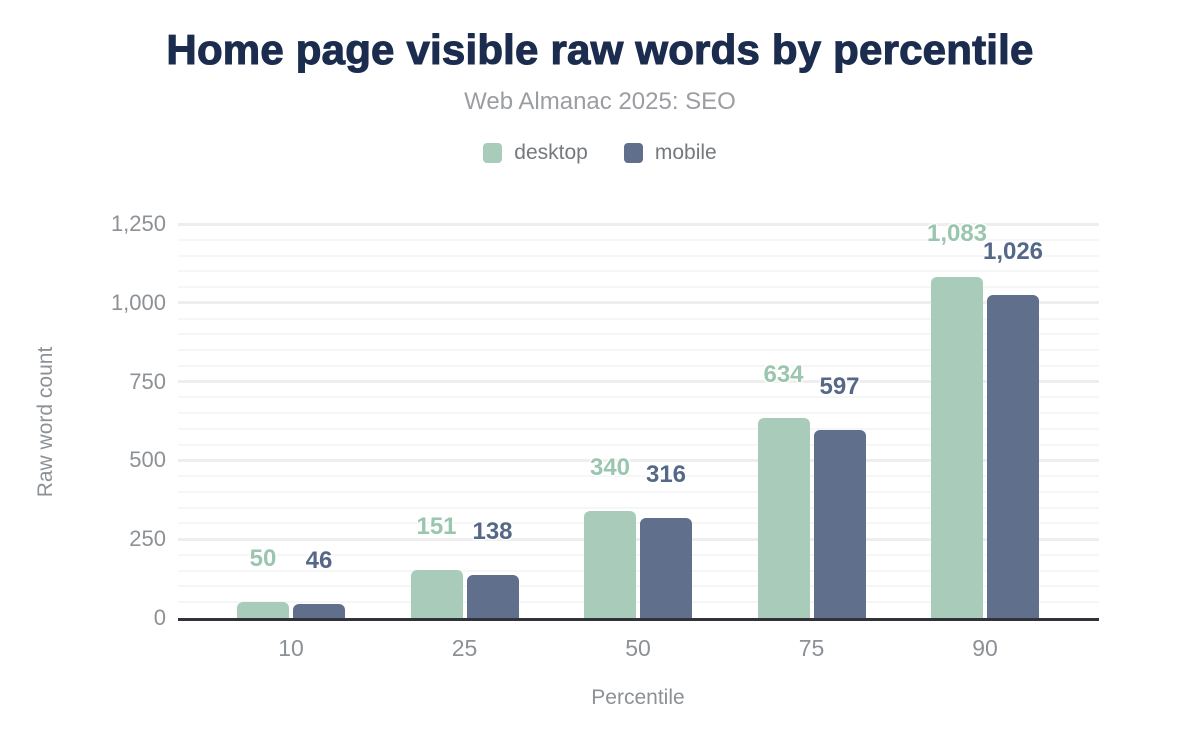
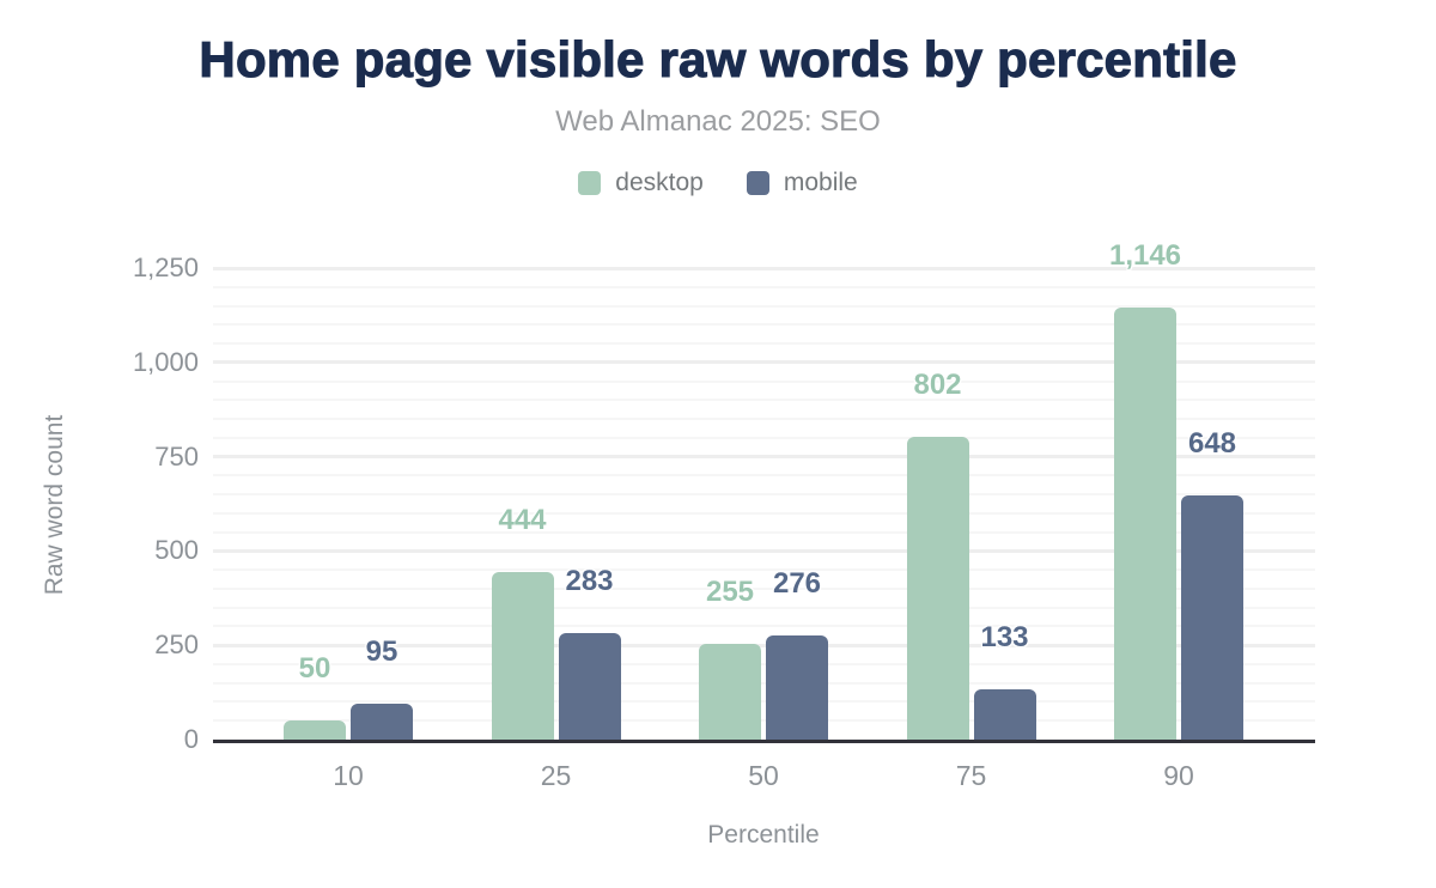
mobile/10: 46 -> 95
desktop/25: 151 -> 444
mobile/25: 138 -> 283
desktop/50: 340 -> 255
mobile/50: 316 -> 276
desktop/75: 634 -> 802
mobile/75: 597 -> 133
desktop/90: 1,083 -> 1,146
mobile/90: 1,026 -> 648
